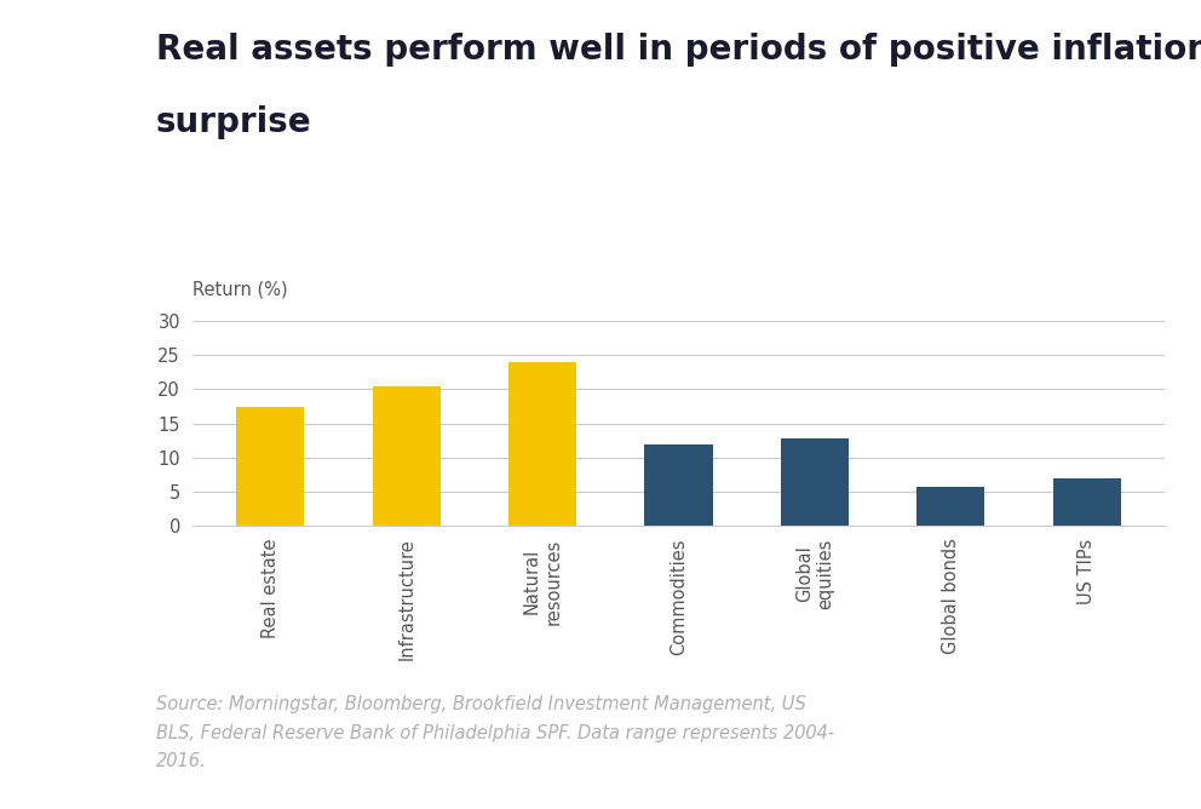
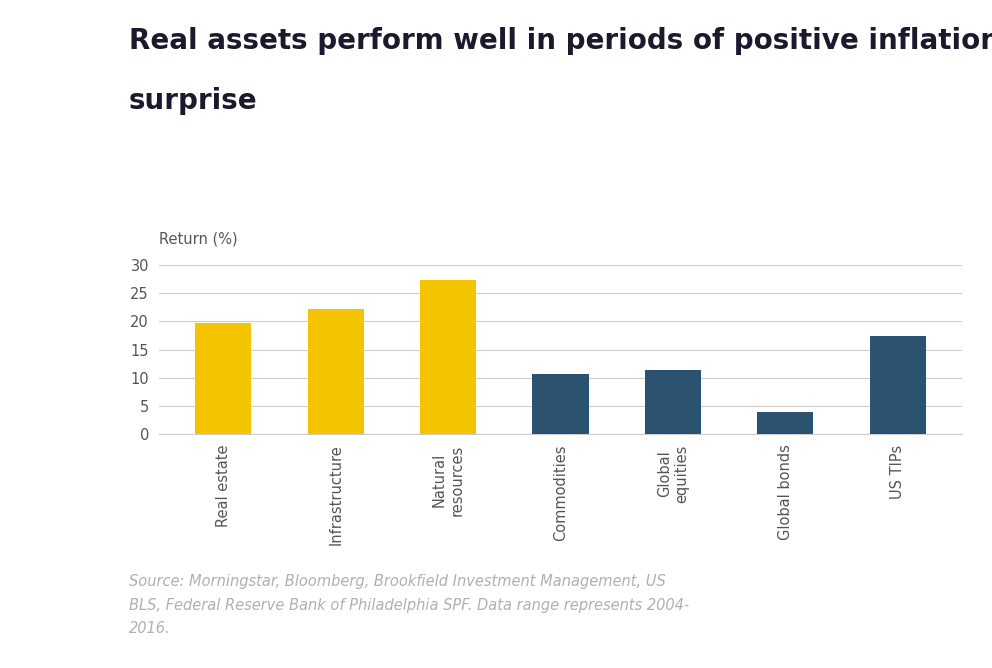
Real estate: 17.5 -> 19.8
Infrastructure: 20.5 -> 22.2
Natural resources: 24.0 -> 27.4
Commodities: 12.0 -> 10.6
Global equities: 12.8 -> 11.4
Global bonds: 5.8 -> 4.0
US TIPs: 7.0 -> 17.4
